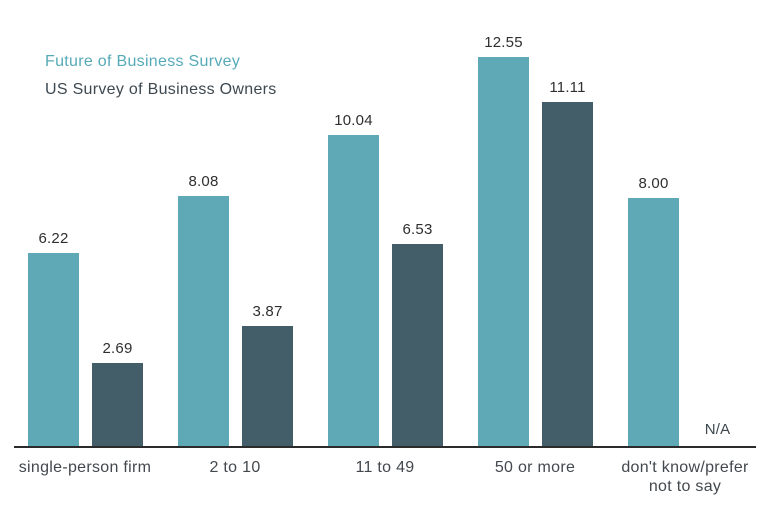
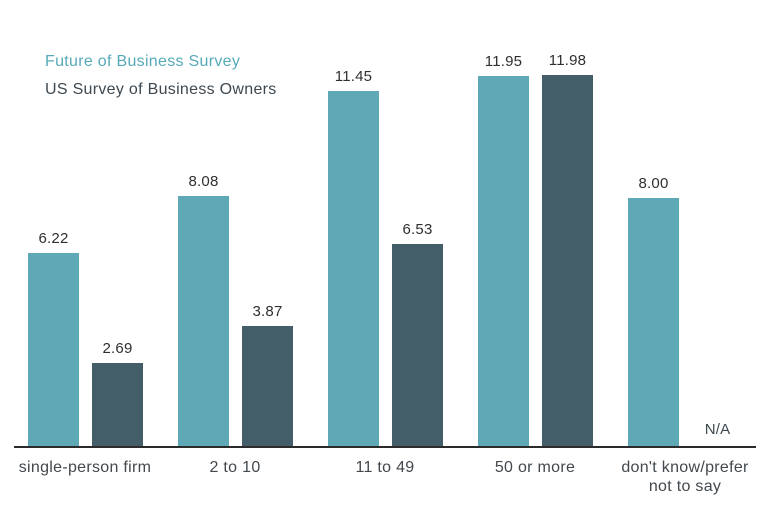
Future of Business Survey/11 to 49: 10.04 -> 11.45
Future of Business Survey/50 or more: 12.55 -> 11.95
US Survey of Business Owners/50 or more: 11.11 -> 11.98
